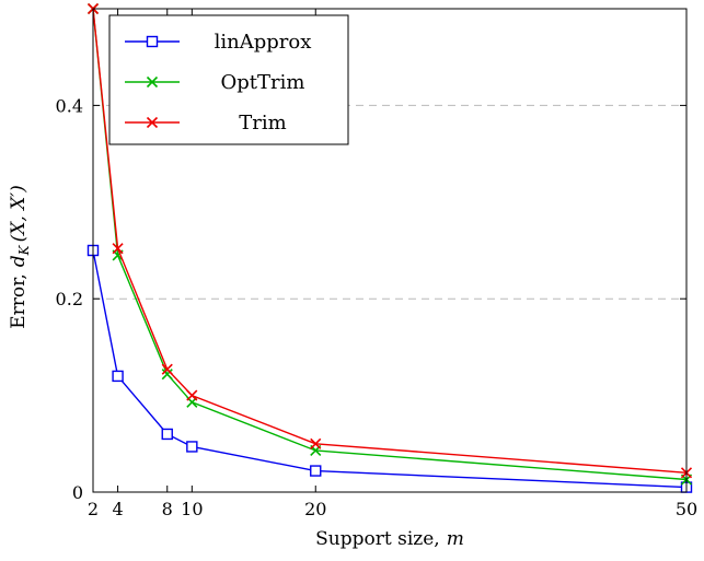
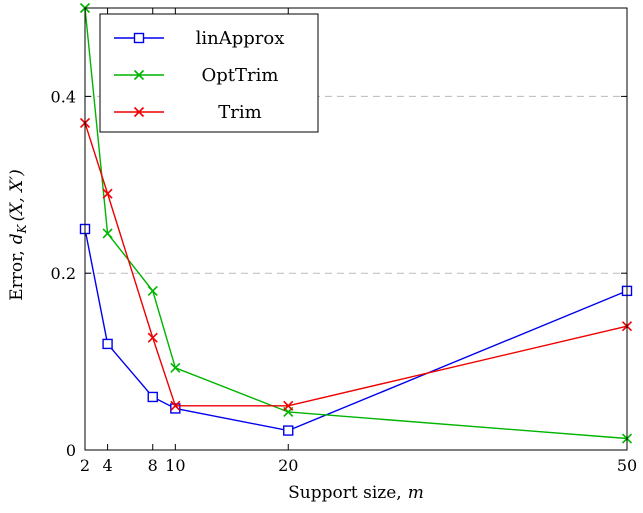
Trim/2: 0.50 -> 0.37
Trim/4: 0.25 -> 0.29
OptTrim/8: 0.12 -> 0.18
Trim/10: 0.10 -> 0.05
linApprox/50: 0.01 -> 0.18
Trim/50: 0.02 -> 0.14
